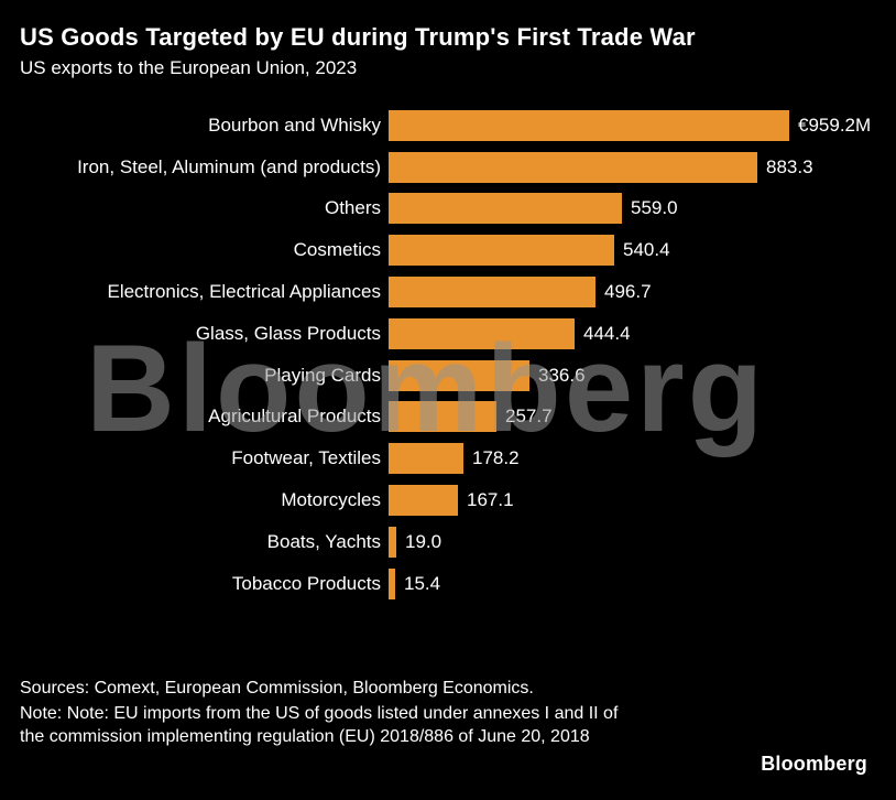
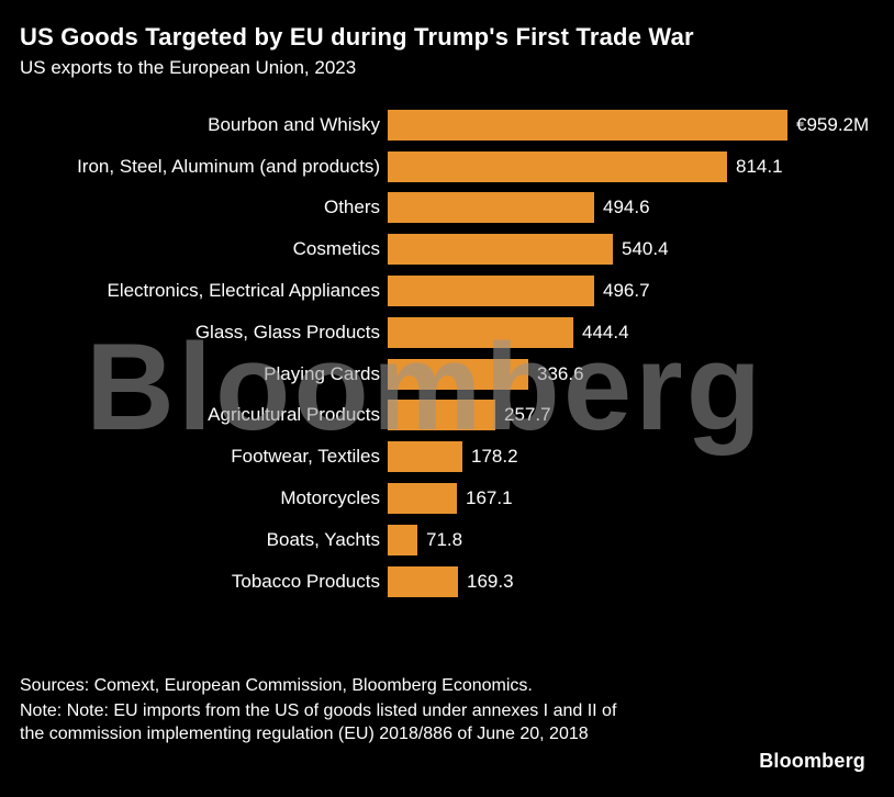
Iron, Steel, Aluminum (and products): 883.3 -> 814.1
Others: 559.0 -> 494.6
Boats, Yachts: 19.0 -> 71.8
Tobacco Products: 15.4 -> 169.3
